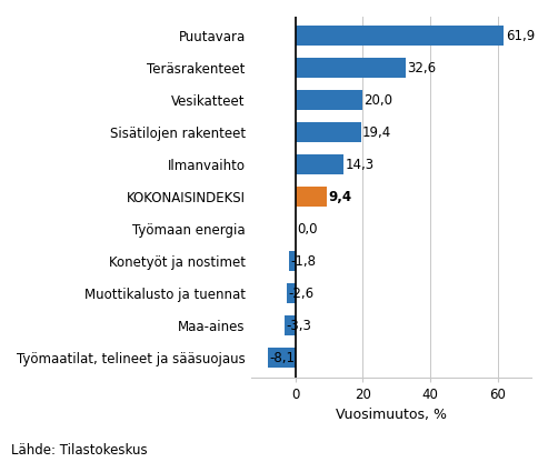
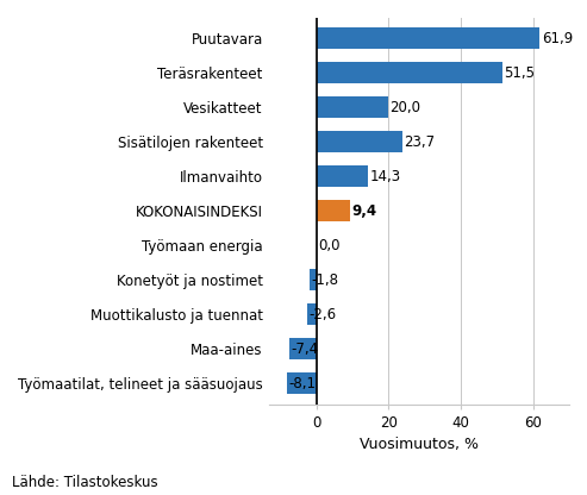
Teräsrakenteet: 32,6 -> 51,5
Sisätilojen rakenteet: 19,4 -> 23,7
Maa-aines: -3,3 -> -7,4
